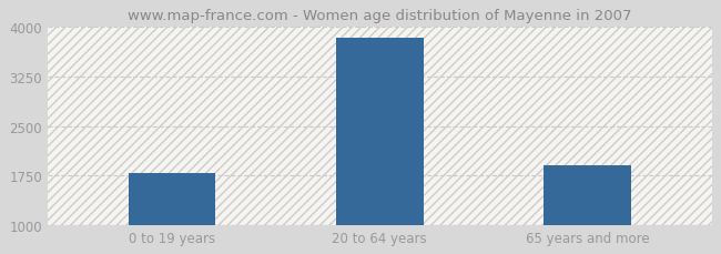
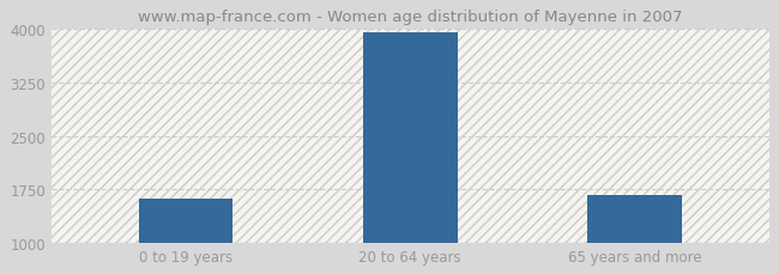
0 to 19 years: 1780 -> 1620
20 to 64 years: 3840 -> 3950
65 years and more: 1900 -> 1670
